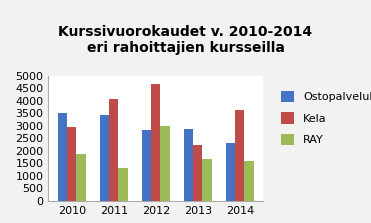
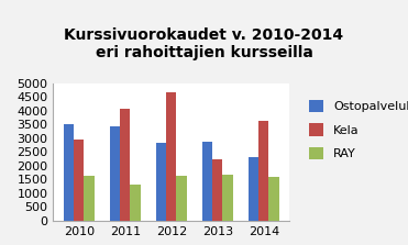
RAY/2010: 1850 -> 1640
RAY/2012: 3000 -> 1640
